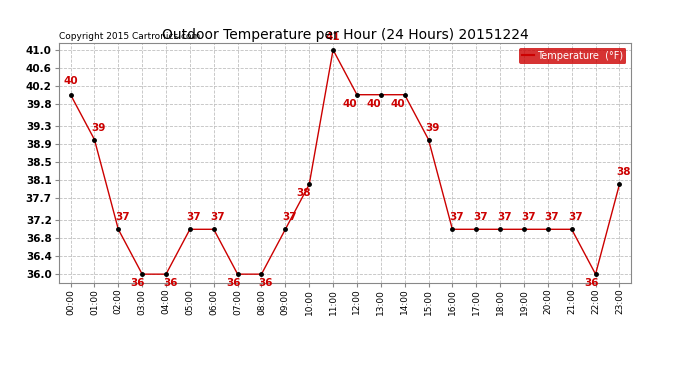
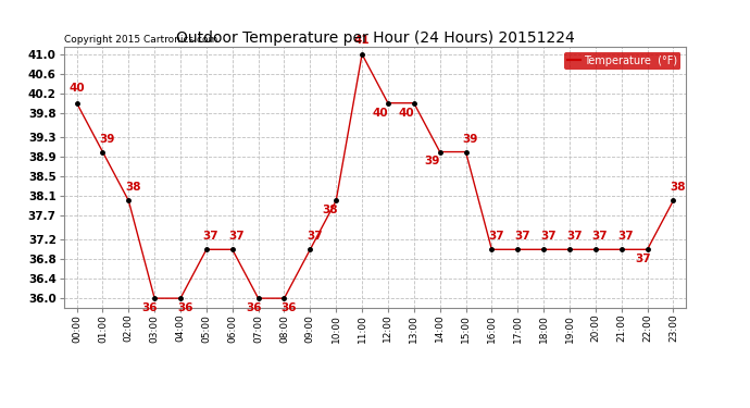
02:00: 37 -> 38
14:00: 40 -> 39
22:00: 36 -> 37
